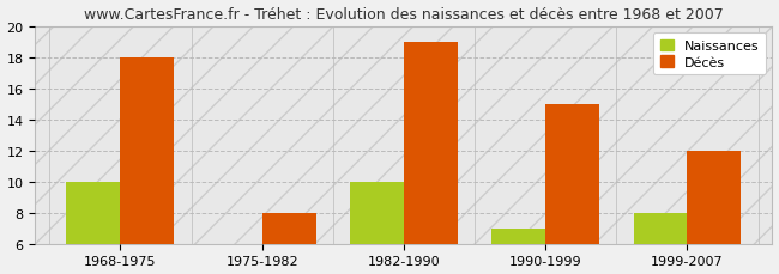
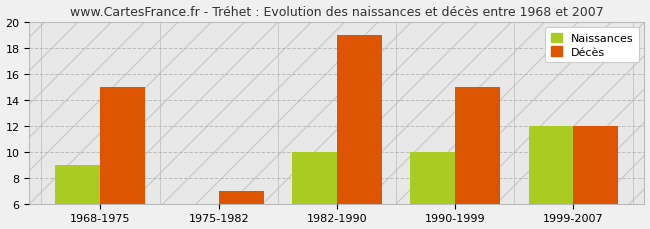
Naissances/1968-1975: 10 -> 9
Décès/1968-1975: 18 -> 15
Décès/1975-1982: 8 -> 7
Naissances/1990-1999: 7 -> 10
Naissances/1999-2007: 8 -> 12
